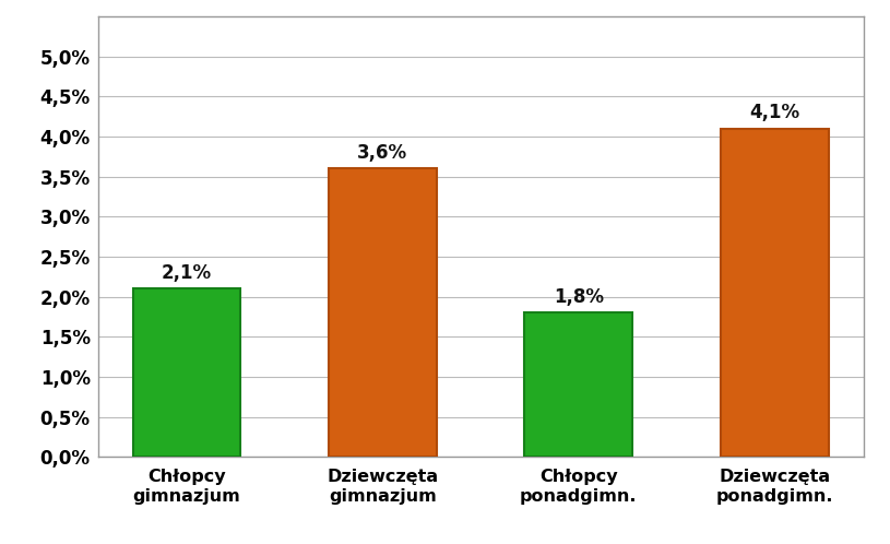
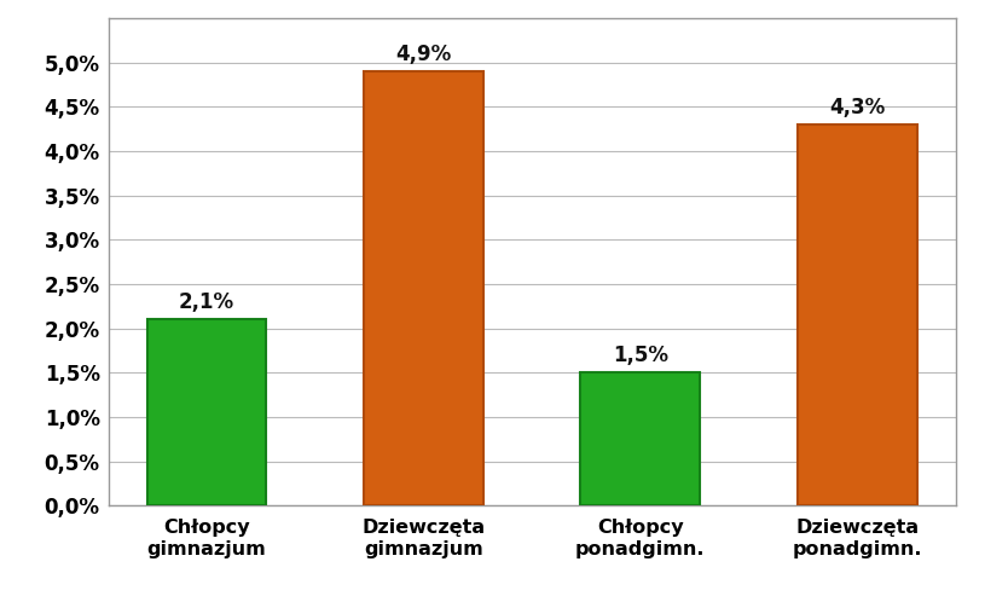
Dziewczęta gimnazjum: 3,6% -> 4,9%
Chłopcy ponadgimn.: 1,8% -> 1,5%
Dziewczęta ponadgimn.: 4,1% -> 4,3%
